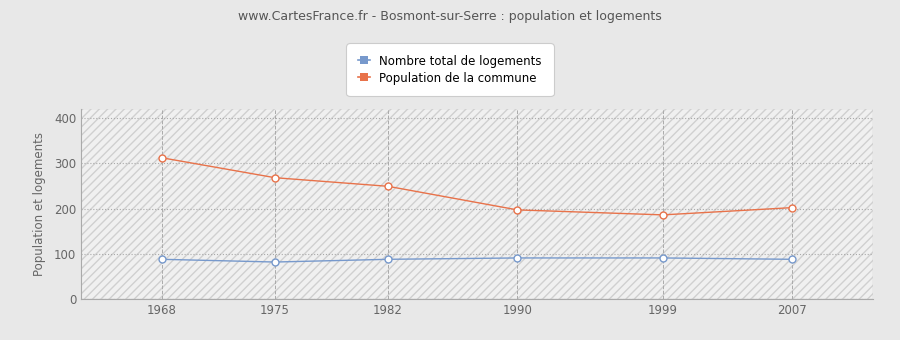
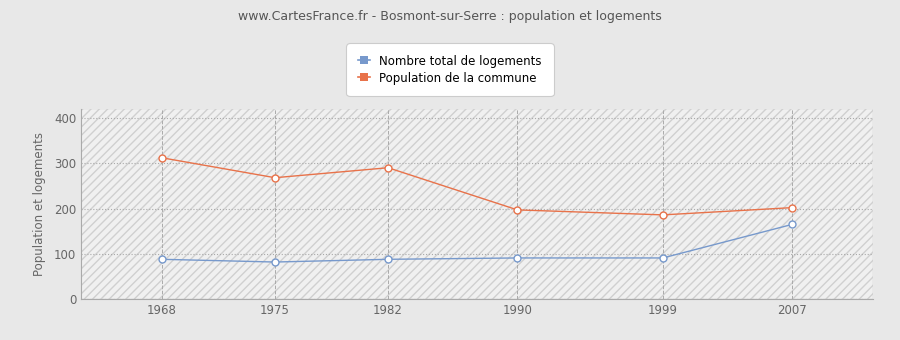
Population de la commune/1982: 249 -> 290
Nombre total de logements/2007: 88 -> 165
